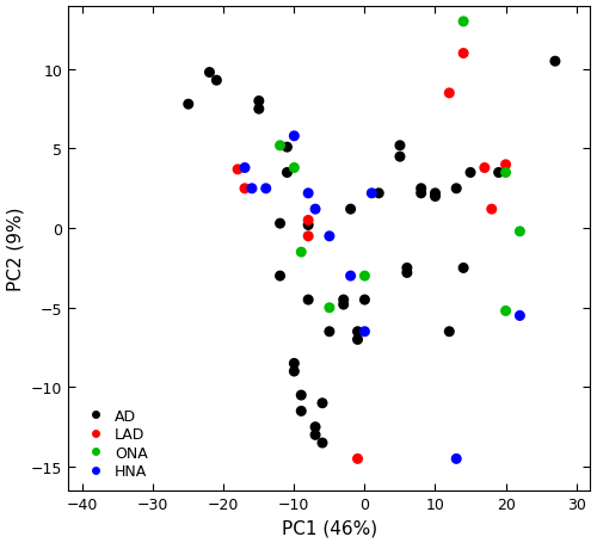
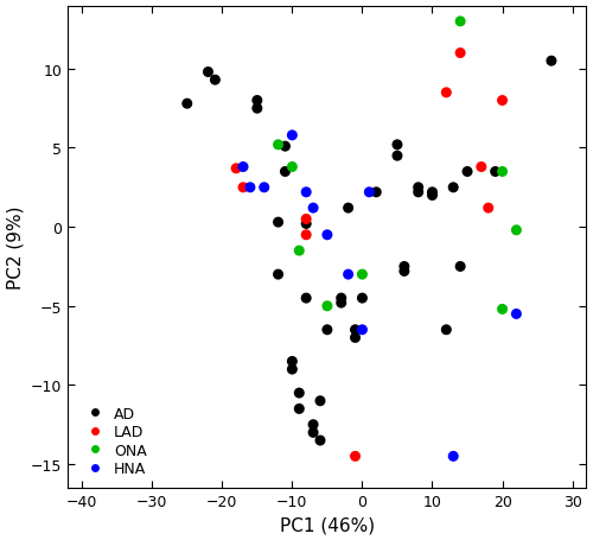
LAD/20: 4.0 -> 8.0
